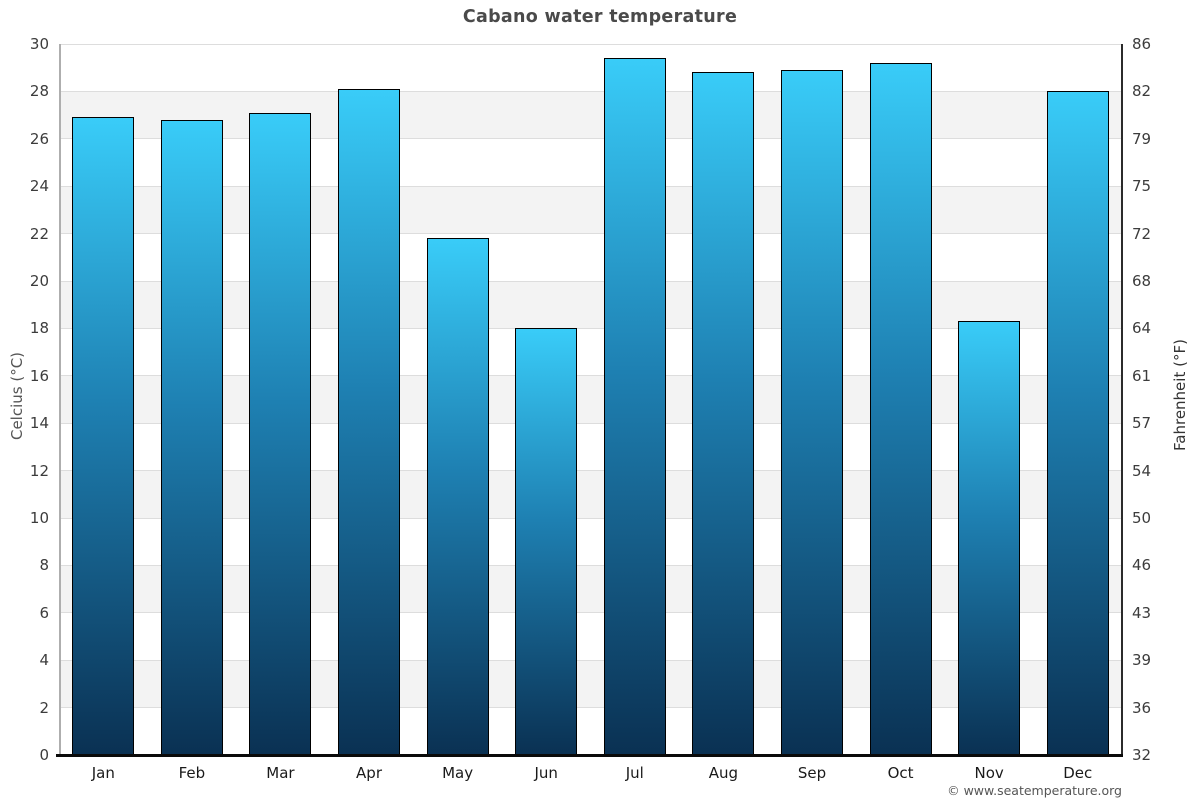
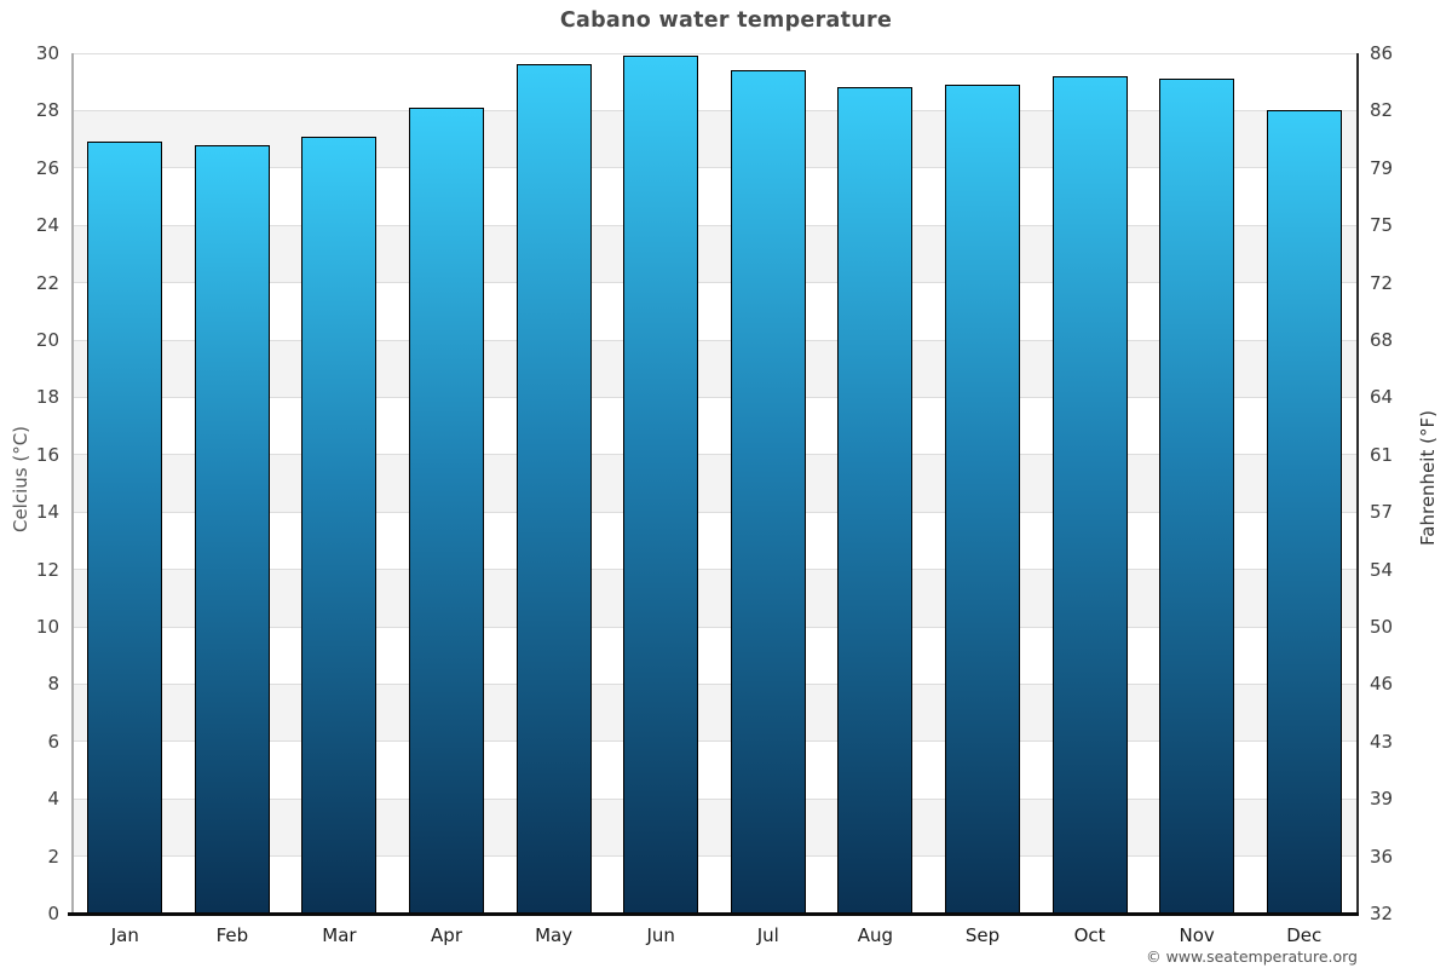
May: 21.8 -> 29.6
Jun: 18.0 -> 29.9
Nov: 18.3 -> 29.1
